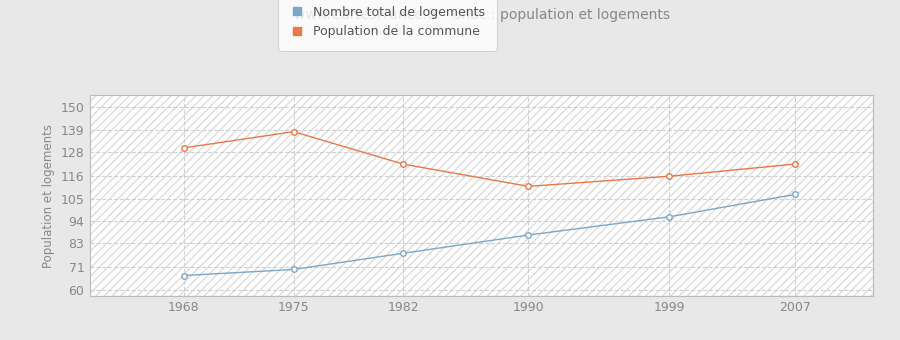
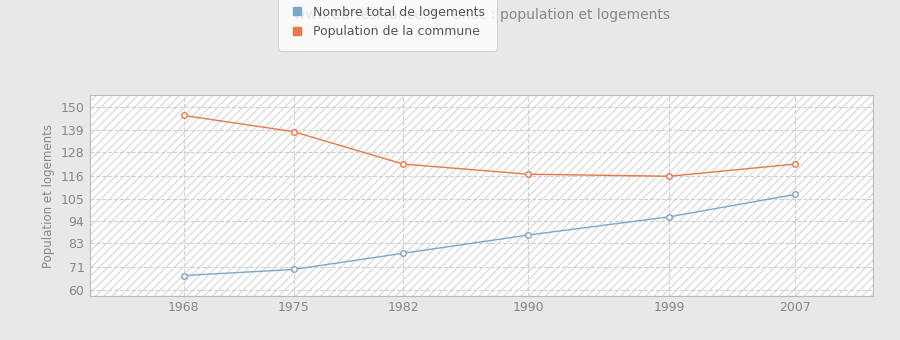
Population de la commune/1968: 130 -> 146
Population de la commune/1990: 111 -> 117
